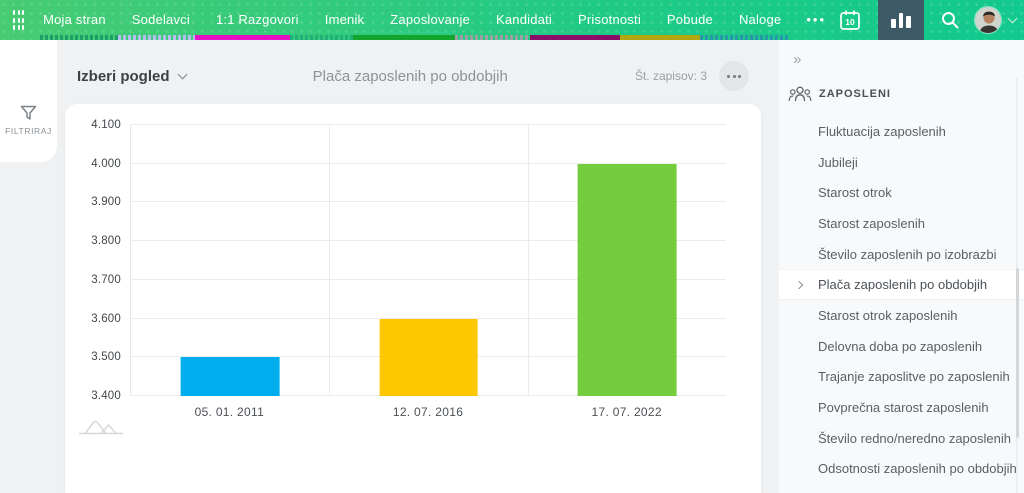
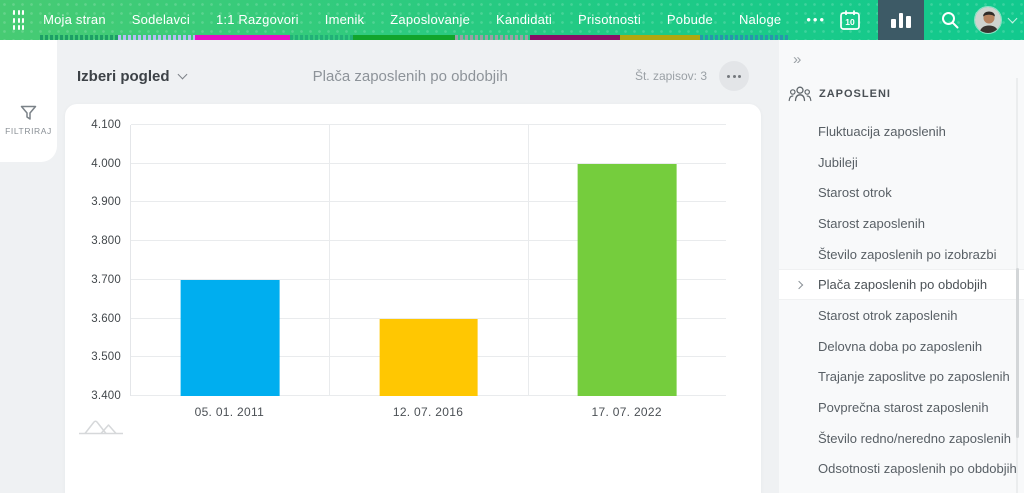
05. 01. 2011: 3500 -> 3700
